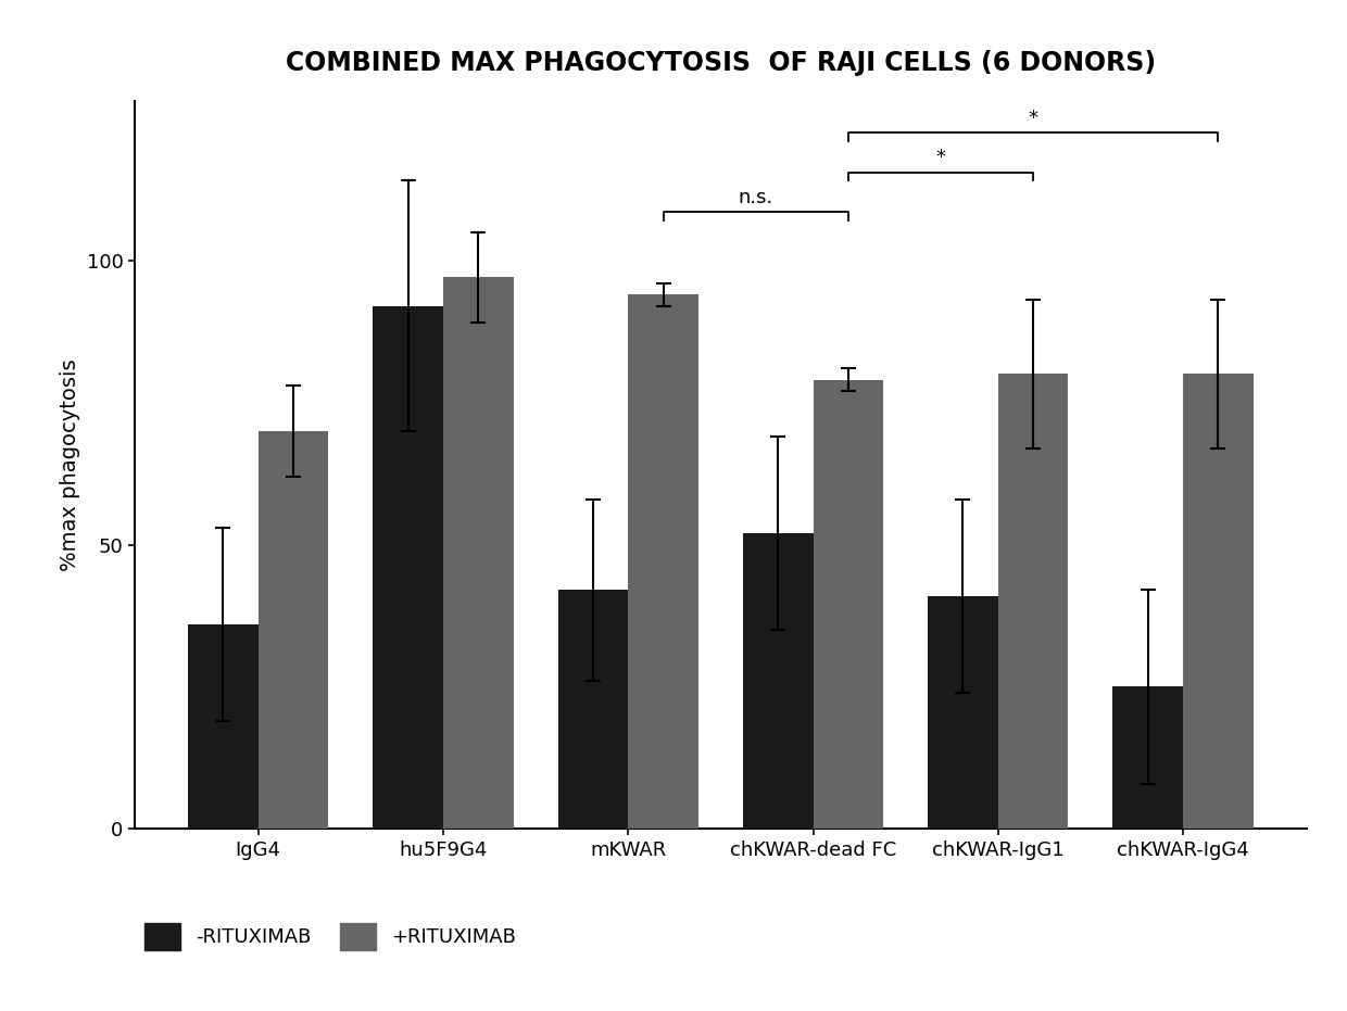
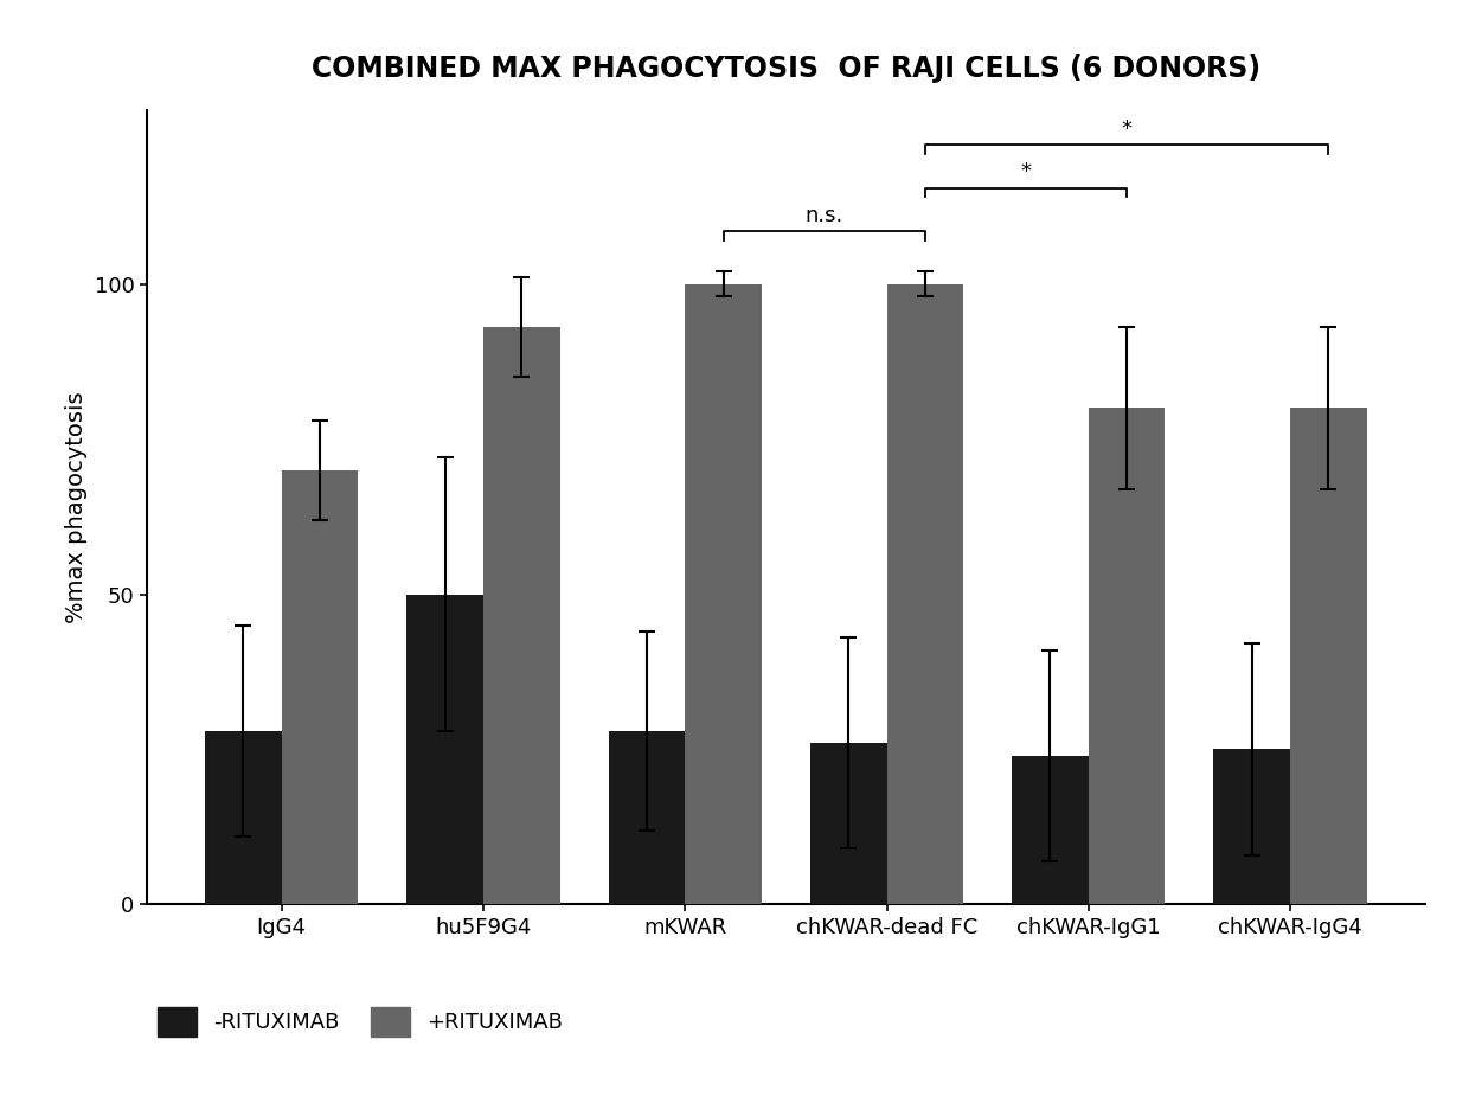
-RITUXIMAB/IgG4: 36 -> 28
-RITUXIMAB/hu5F9G4: 92 -> 50
+RITUXIMAB/hu5F9G4: 97 -> 93
-RITUXIMAB/mKWAR: 42 -> 28
+RITUXIMAB/mKWAR: 94 -> 100
-RITUXIMAB/chKWAR-dead FC: 52 -> 26
+RITUXIMAB/chKWAR-dead FC: 79 -> 100
-RITUXIMAB/chKWAR-IgG1: 41 -> 24
